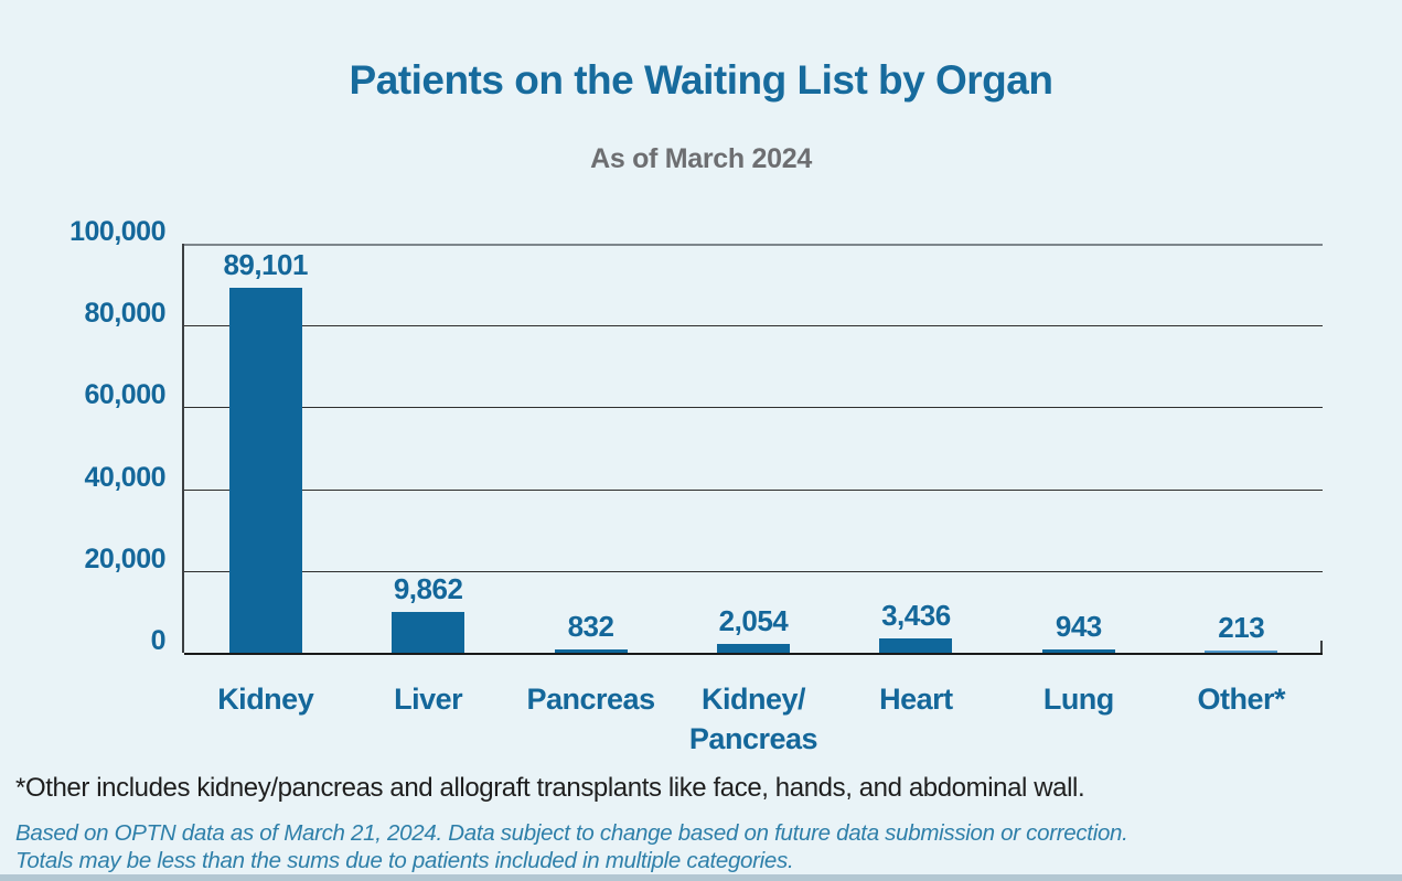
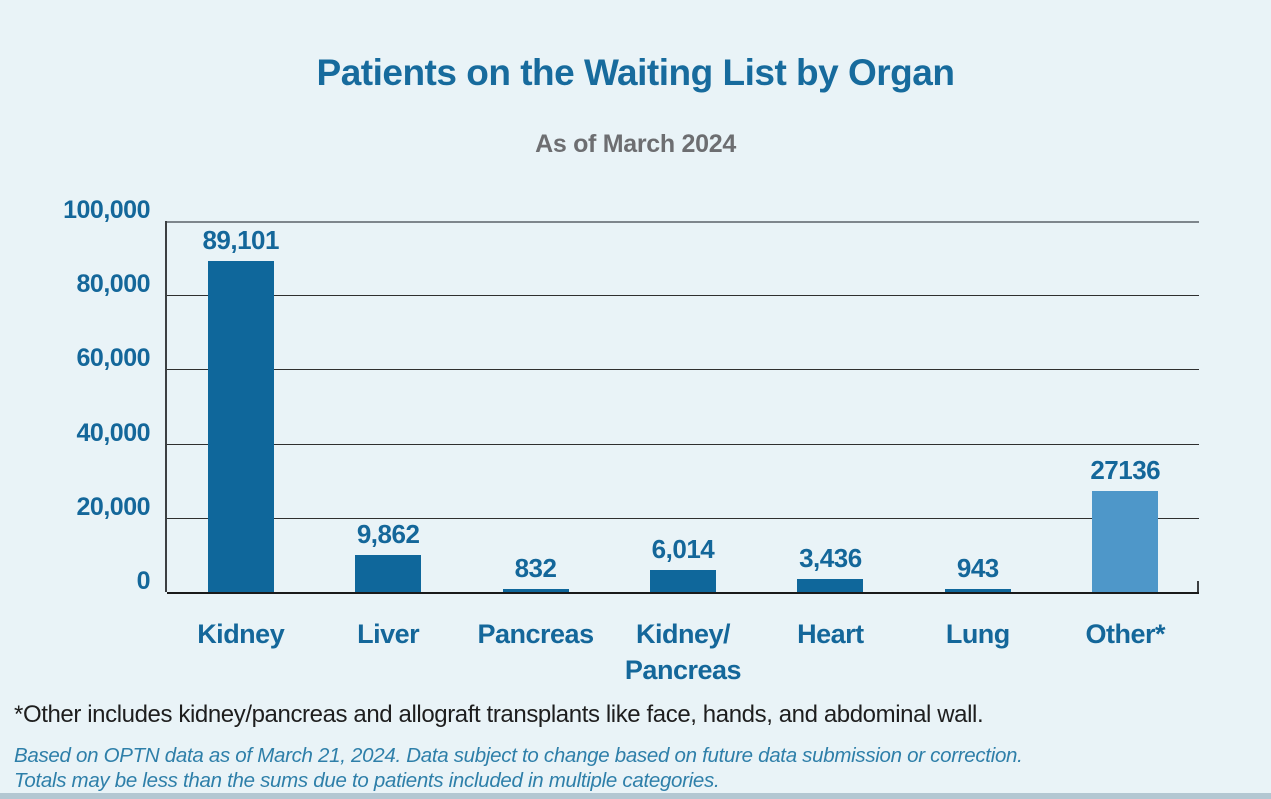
Kidney/Pancreas: 2,054 -> 6,014
Other*: 213 -> 27136
